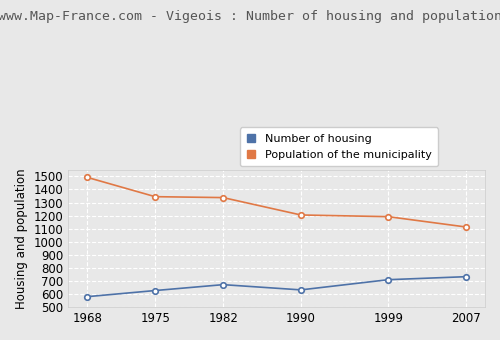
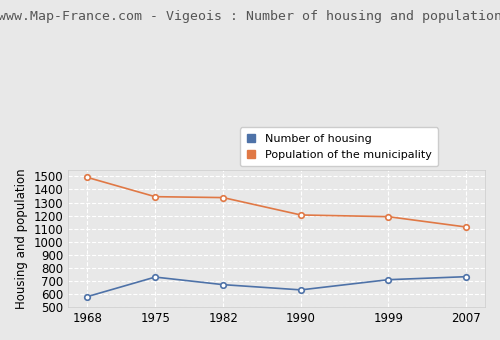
Number of housing/1975: 630 -> 730
